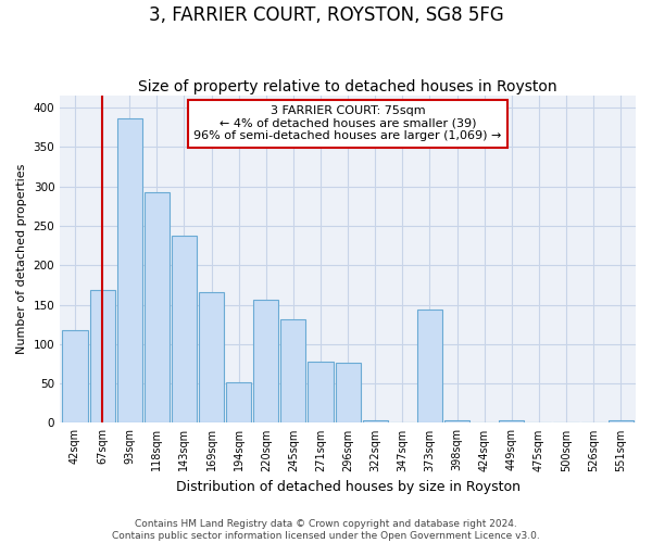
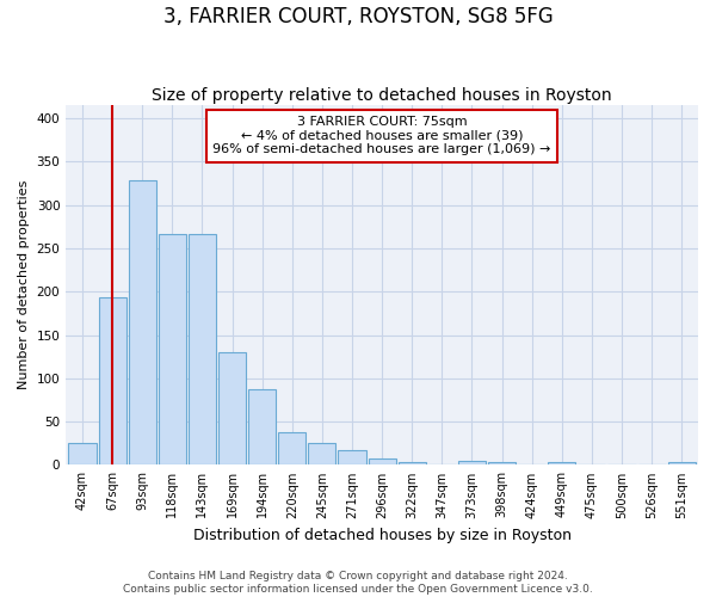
42sqm: 118 -> 25
67sqm: 168 -> 193
93sqm: 386 -> 328
118sqm: 292 -> 267
143sqm: 238 -> 267
169sqm: 166 -> 130
194sqm: 52 -> 87
220sqm: 156 -> 38
245sqm: 132 -> 25
271sqm: 78 -> 17
296sqm: 76 -> 8
373sqm: 144 -> 5
